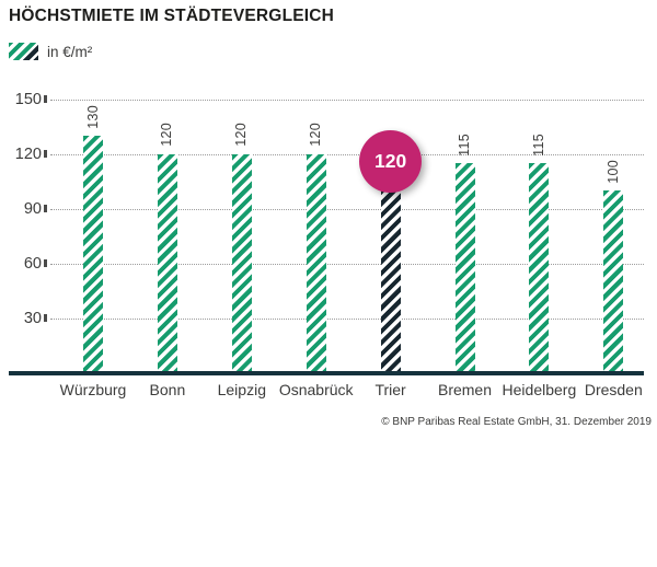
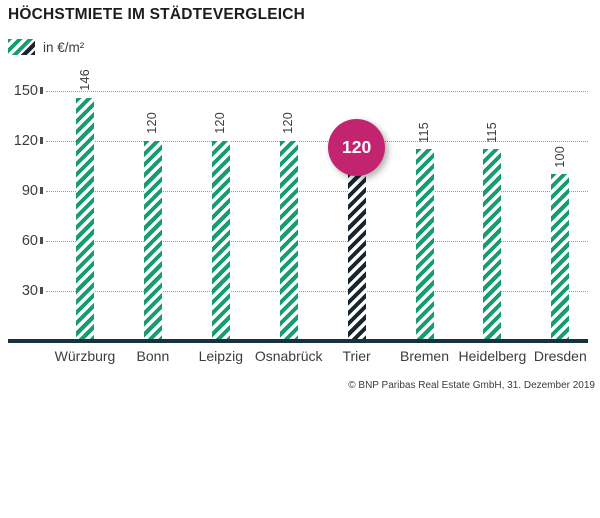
Würzburg: 130 -> 146
